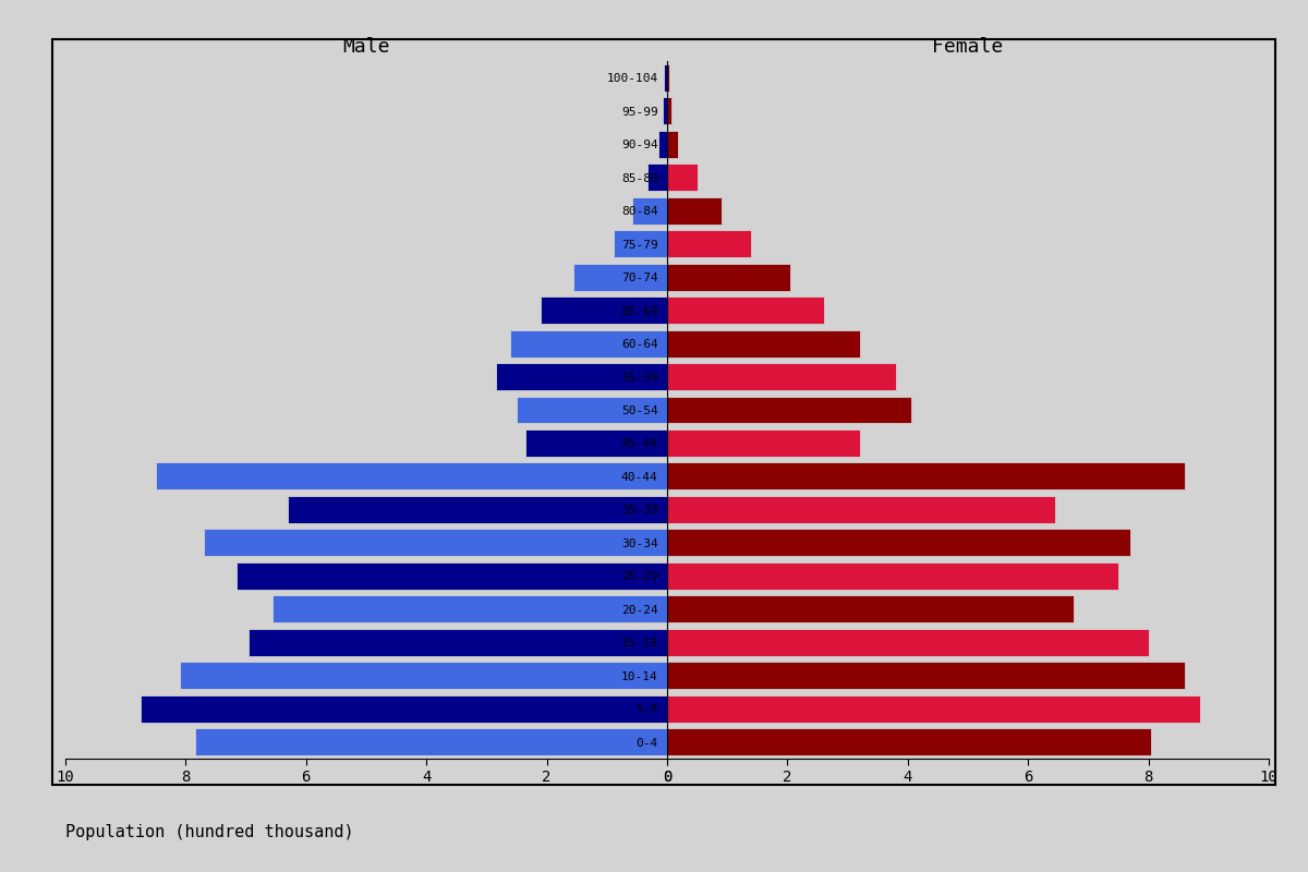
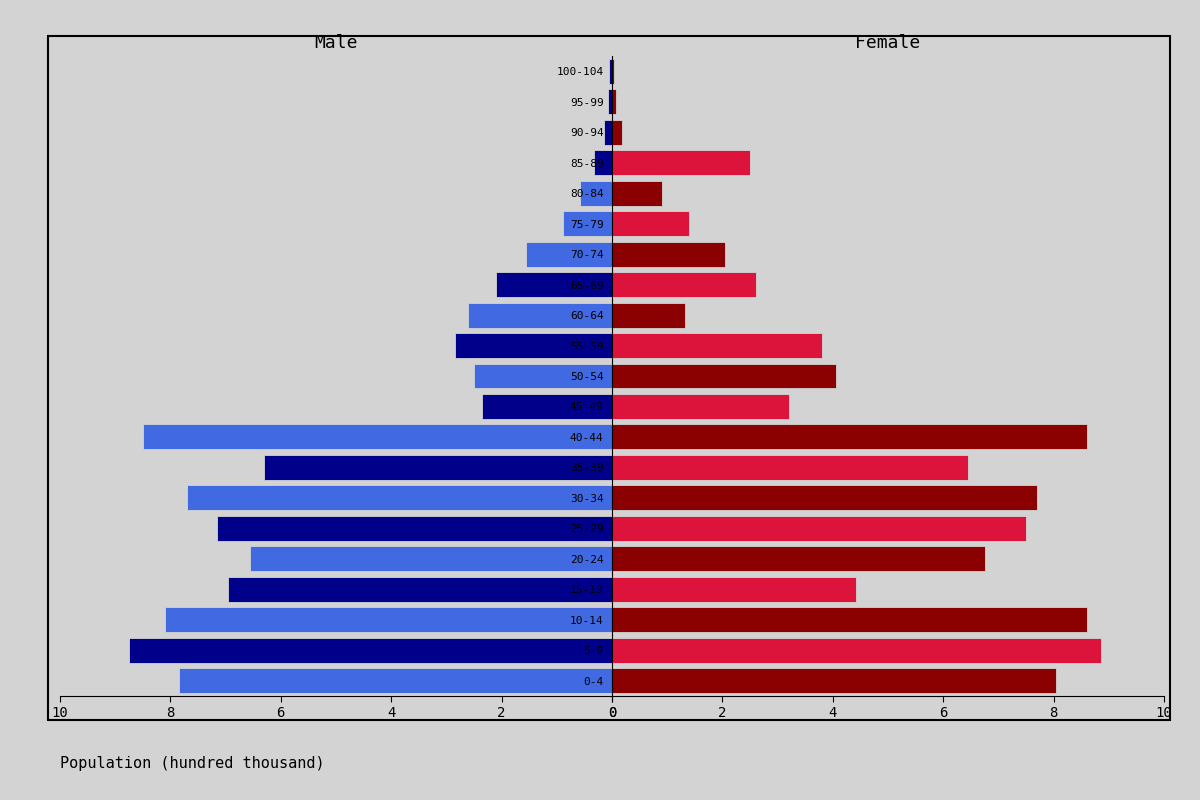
Female/85-89: 0.50 -> 2.50
Female/60-64: 3.20 -> 1.32
Female/15-19: 8.00 -> 4.42
